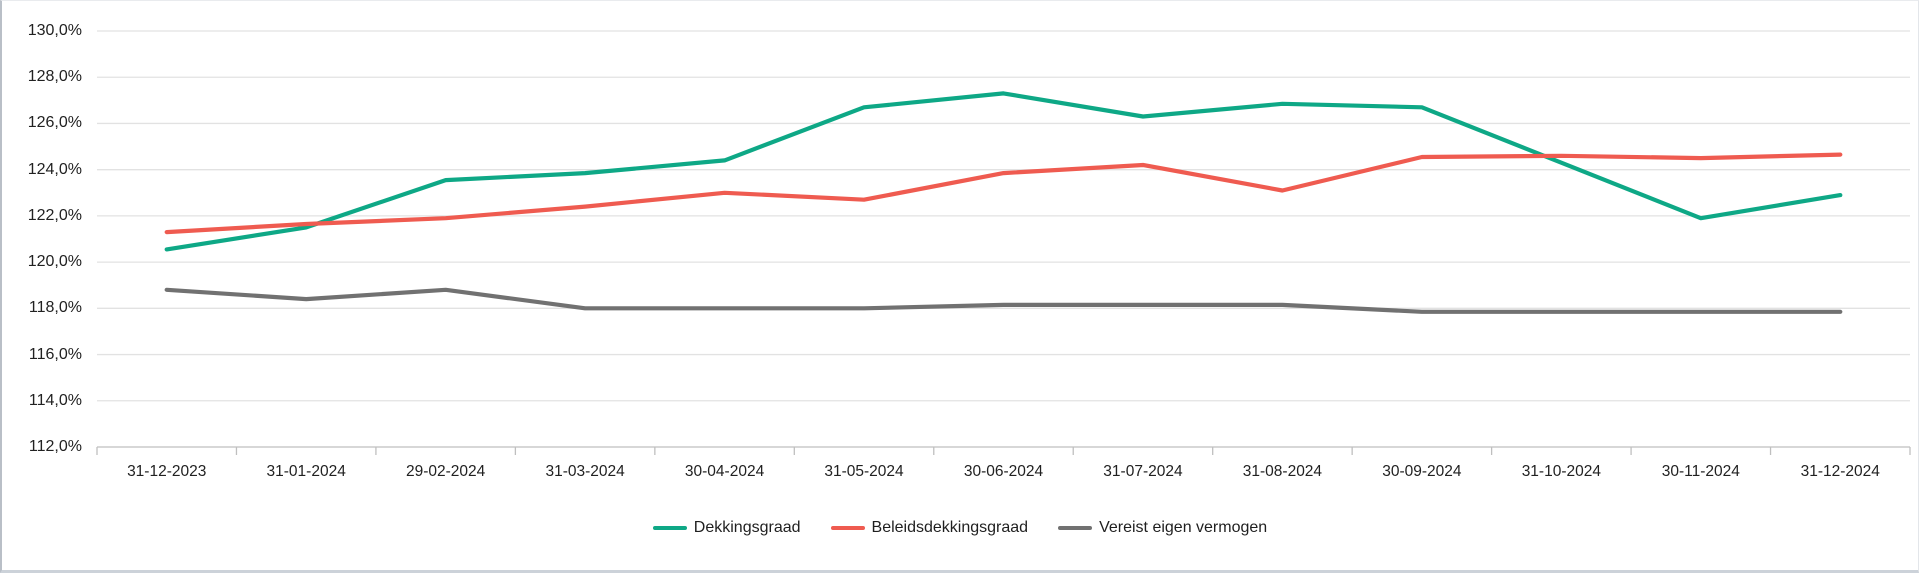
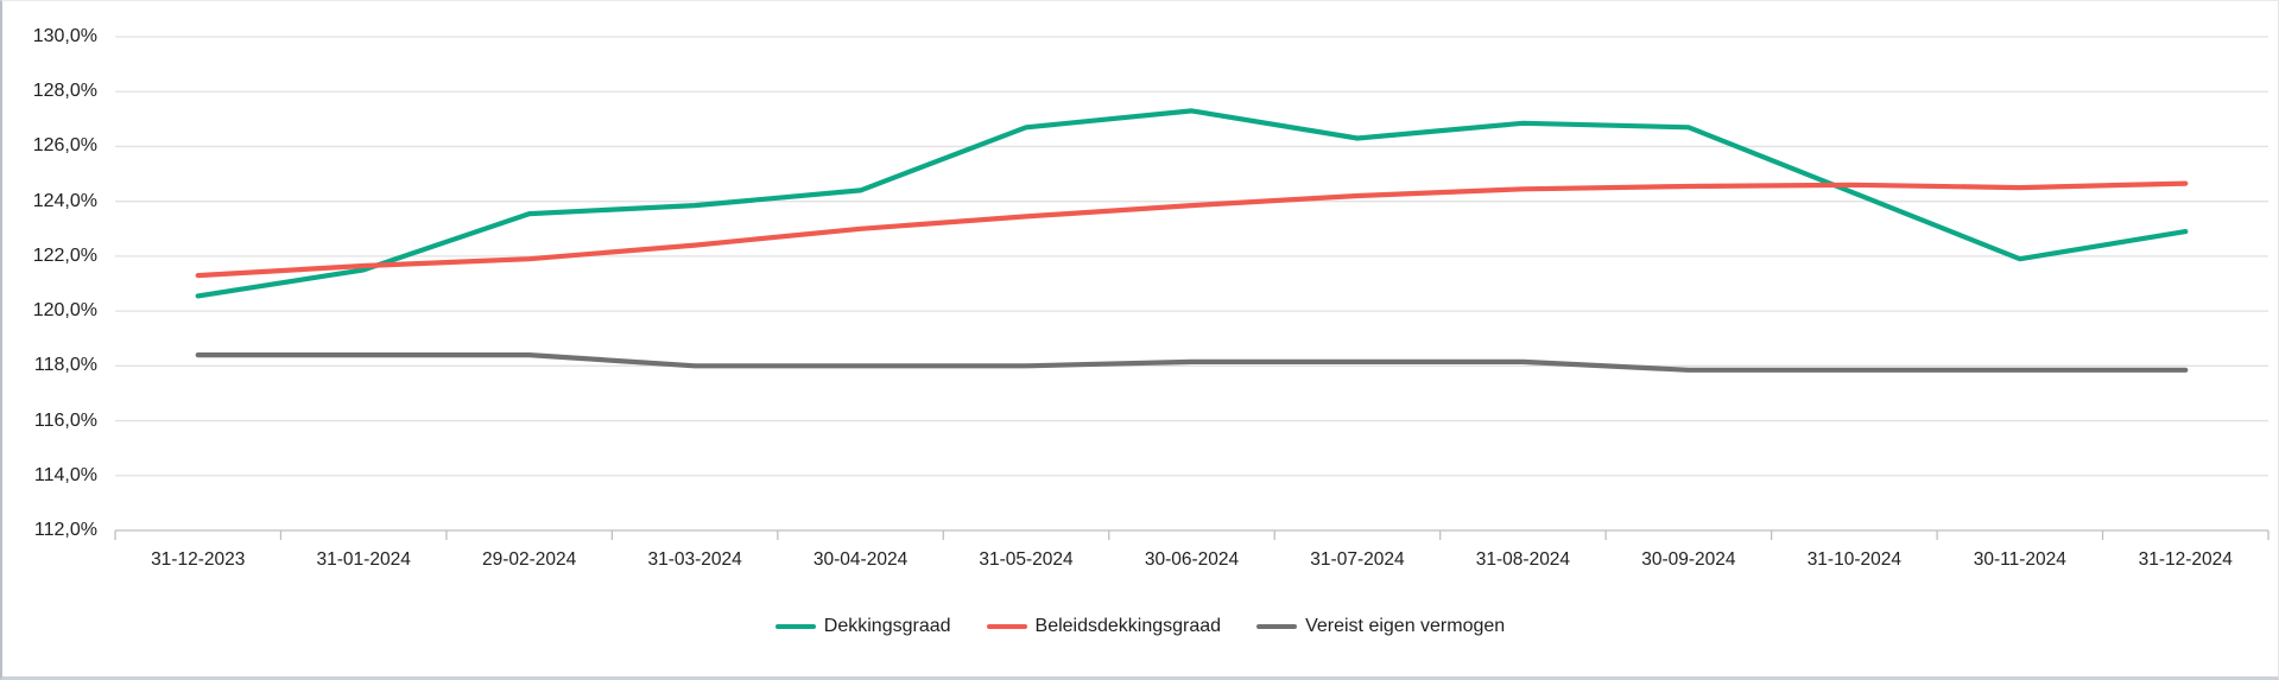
Vereist eigen vermogen/31-12-2023: 118,8% -> 118,4%
Vereist eigen vermogen/29-02-2024: 118,8% -> 118,4%
Beleidsdekkingsgraad/31-05-2024: 122,7% -> 123,5%
Beleidsdekkingsgraad/31-08-2024: 123,1% -> 124,5%
